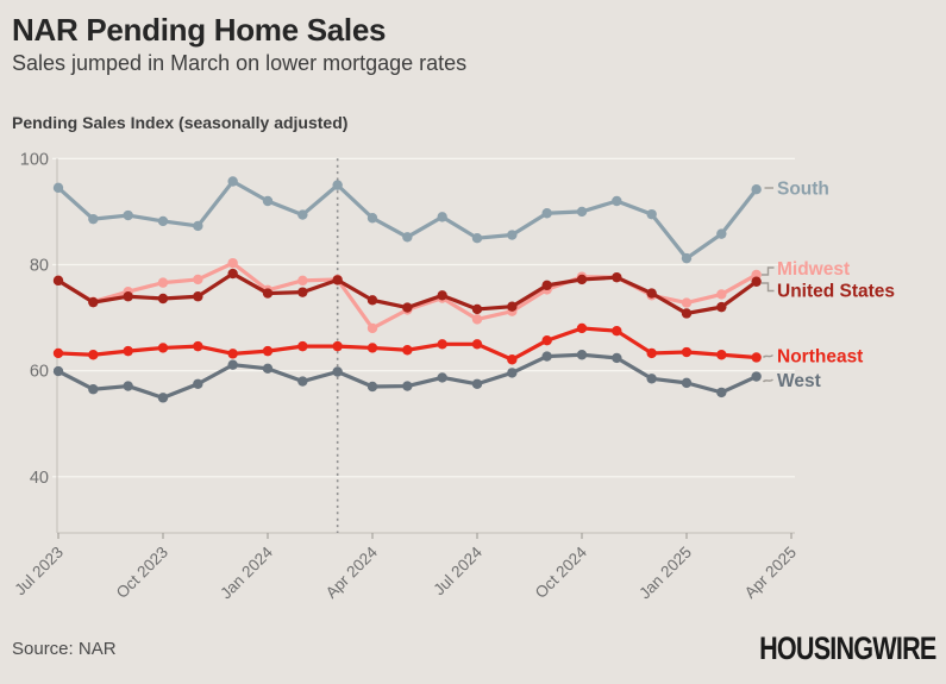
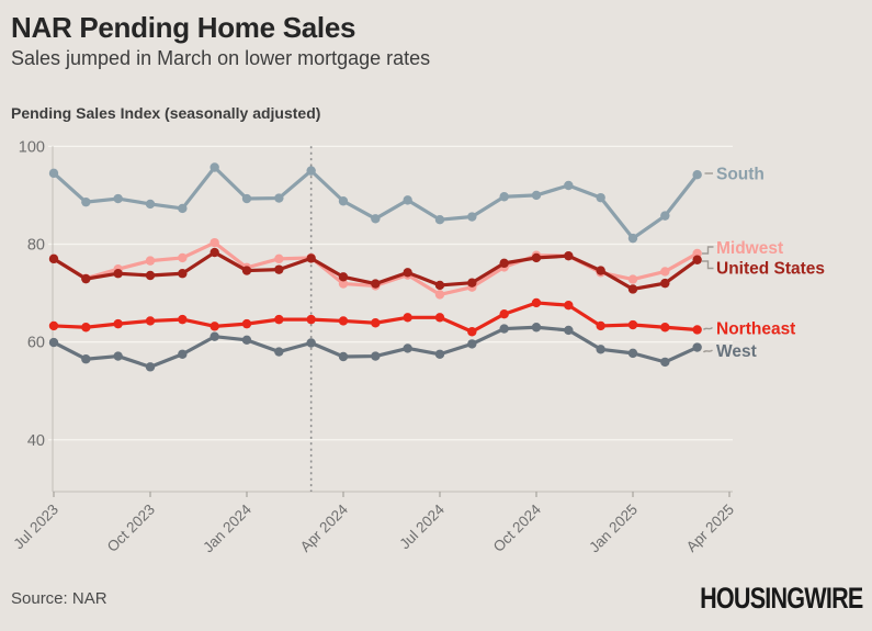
South/Jan 2024: 92 -> 89
Midwest/Apr 2024: 68 -> 72
